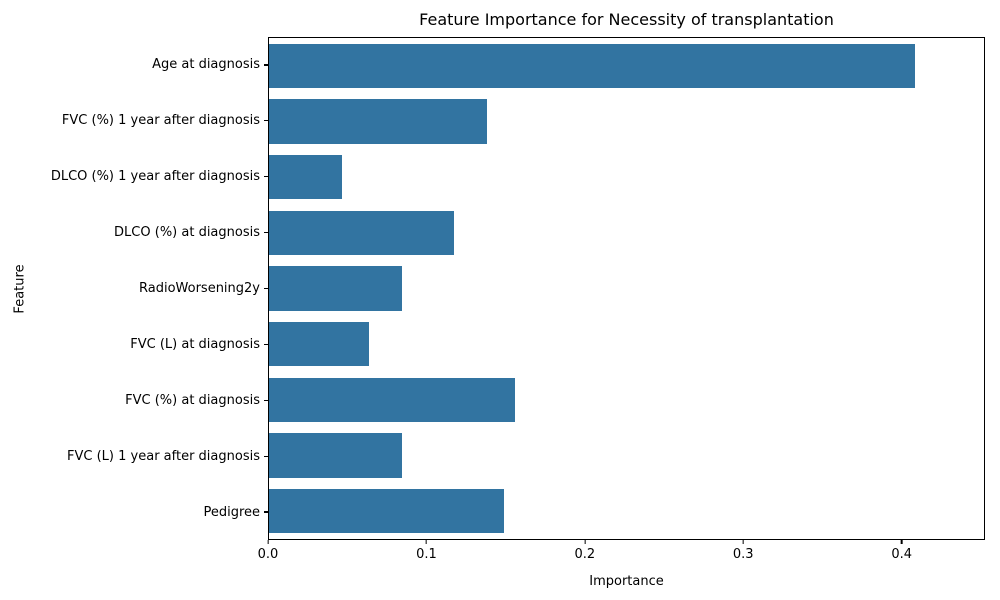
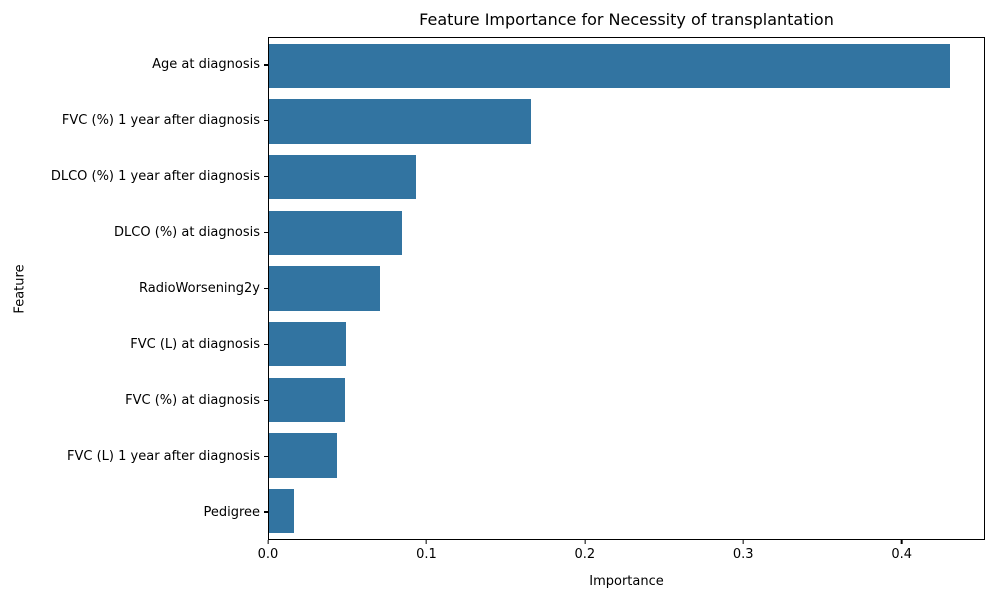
Age at diagnosis: 0.409 -> 0.431
FVC (%) 1 year after diagnosis: 0.138 -> 0.166
DLCO (%) 1 year after diagnosis: 0.046 -> 0.093
DLCO (%) at diagnosis: 0.117 -> 0.084
RadioWorsening2y: 0.084 -> 0.070
FVC (L) at diagnosis: 0.063 -> 0.049
FVC (%) at diagnosis: 0.156 -> 0.048
FVC (L) 1 year after diagnosis: 0.084 -> 0.043
Pedigree: 0.149 -> 0.016
